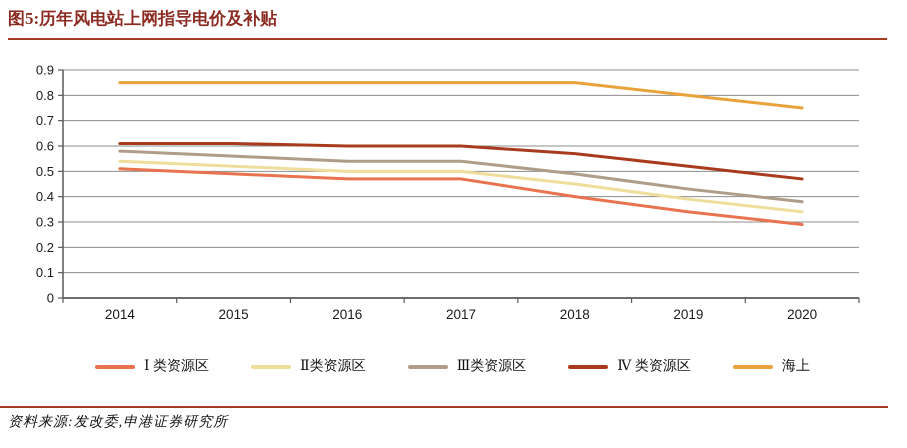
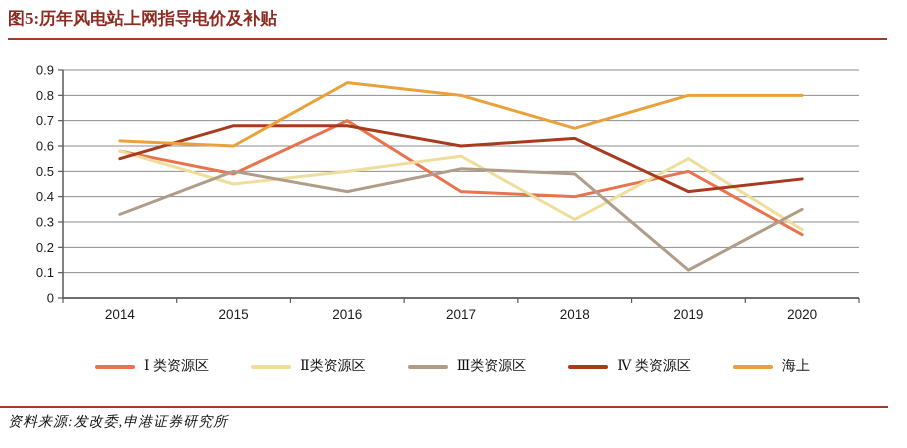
Ⅰ 类资源区/2014: 0.51 -> 0.58
Ⅱ类资源区/2014: 0.54 -> 0.58
Ⅲ类资源区/2014: 0.58 -> 0.33
Ⅳ 类资源区/2014: 0.61 -> 0.55
海上/2014: 0.85 -> 0.62
Ⅱ类资源区/2015: 0.52 -> 0.45
Ⅲ类资源区/2015: 0.56 -> 0.50
Ⅳ 类资源区/2015: 0.61 -> 0.68
海上/2015: 0.85 -> 0.60
Ⅰ 类资源区/2016: 0.47 -> 0.70
Ⅲ类资源区/2016: 0.54 -> 0.42
Ⅳ 类资源区/2016: 0.60 -> 0.68
Ⅰ 类资源区/2017: 0.47 -> 0.42
Ⅱ类资源区/2017: 0.50 -> 0.56
Ⅲ类资源区/2017: 0.54 -> 0.51
海上/2017: 0.85 -> 0.80
Ⅱ类资源区/2018: 0.45 -> 0.31
Ⅳ 类资源区/2018: 0.57 -> 0.63
海上/2018: 0.85 -> 0.67
Ⅰ 类资源区/2019: 0.34 -> 0.50
Ⅱ类资源区/2019: 0.39 -> 0.55
Ⅲ类资源区/2019: 0.43 -> 0.11
Ⅳ 类资源区/2019: 0.52 -> 0.42
Ⅰ 类资源区/2020: 0.29 -> 0.25
Ⅱ类资源区/2020: 0.34 -> 0.27
Ⅲ类资源区/2020: 0.38 -> 0.35
海上/2020: 0.75 -> 0.80
